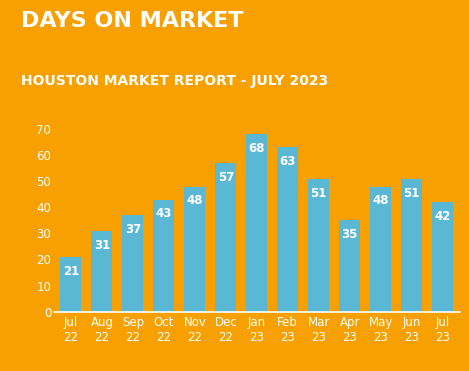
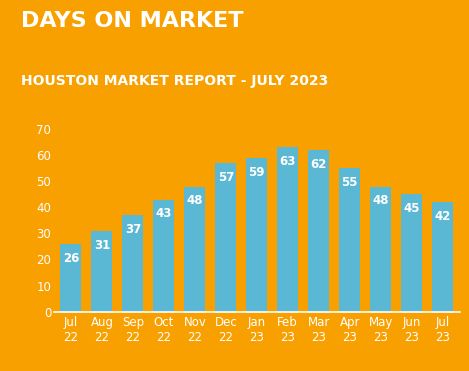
Jul 22: 21 -> 26
Jan 23: 68 -> 59
Mar 23: 51 -> 62
Apr 23: 35 -> 55
Jun 23: 51 -> 45
